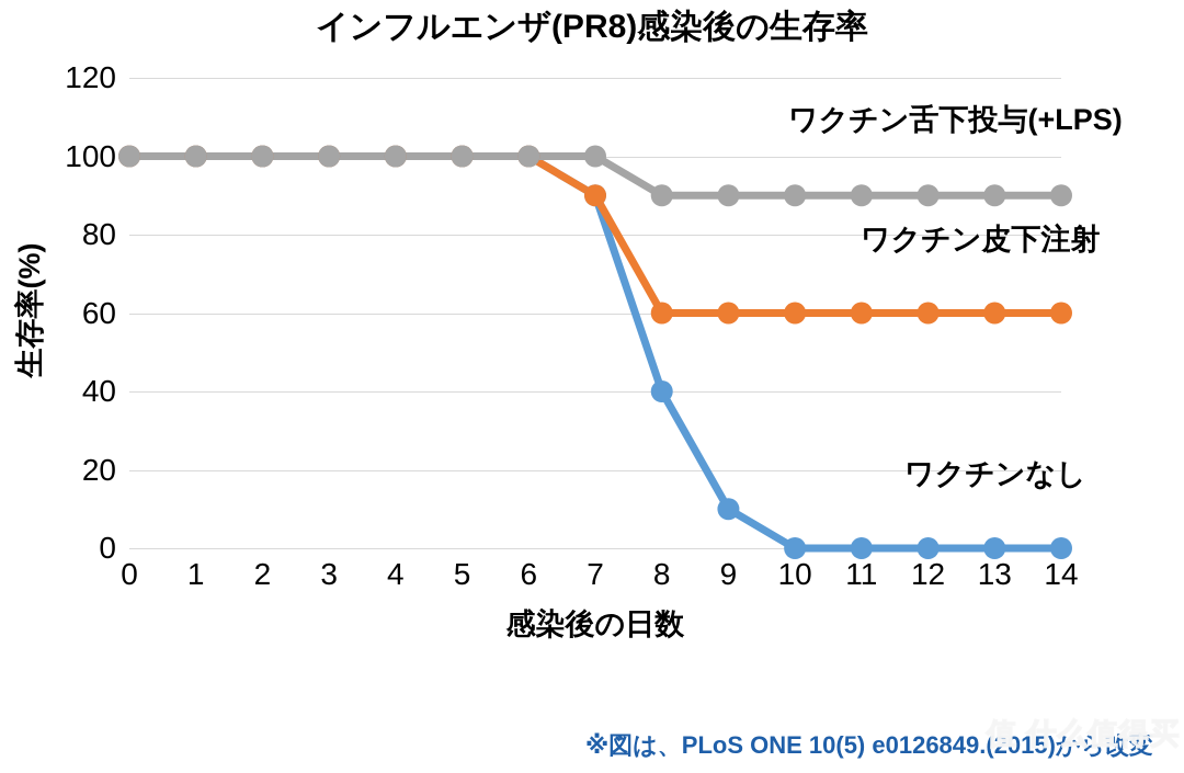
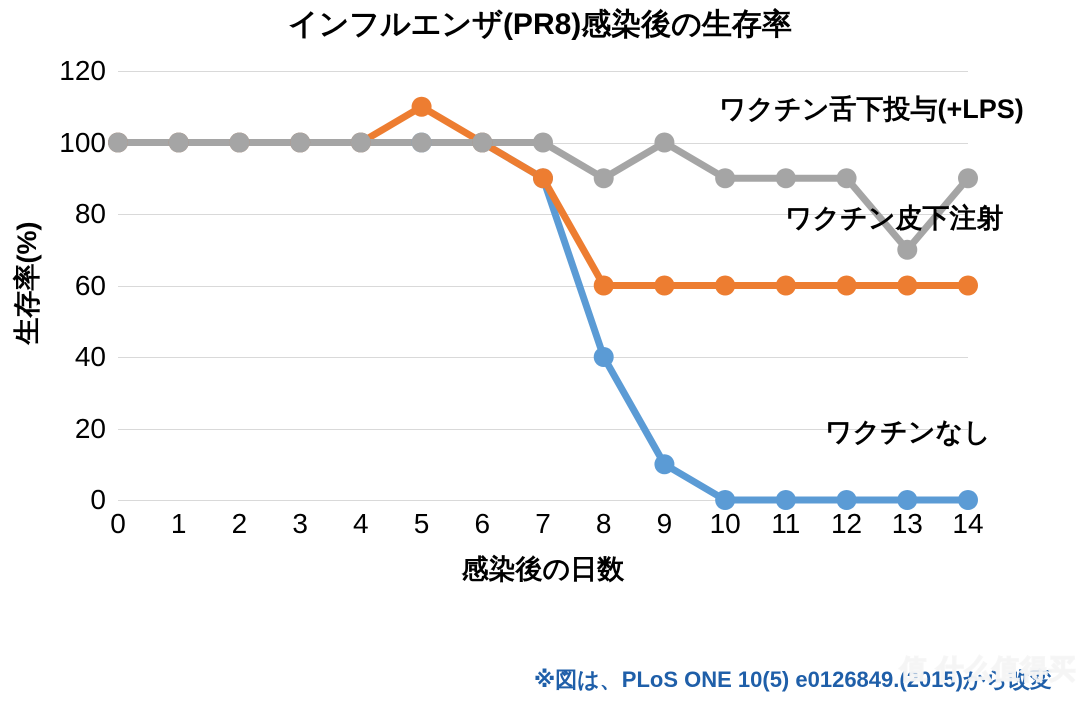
ワクチン皮下注射/5: 100 -> 110
ワクチン舌下投与(+LPS)/9: 90 -> 100
ワクチン舌下投与(+LPS)/13: 90 -> 70
